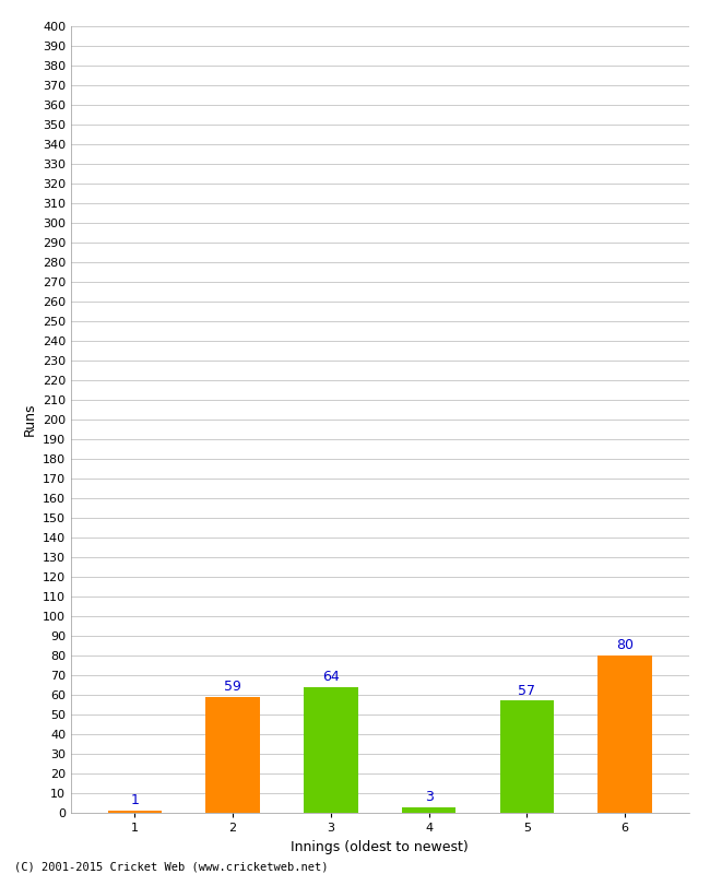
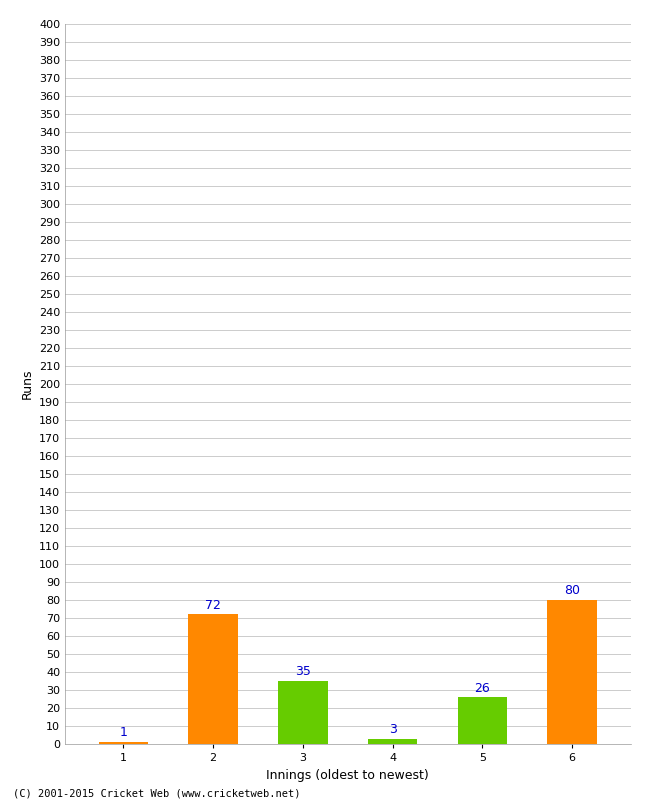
2: 59 -> 72
3: 64 -> 35
5: 57 -> 26
